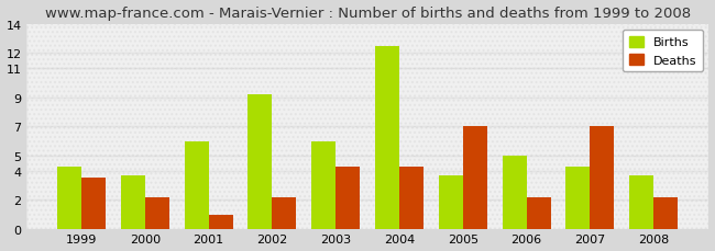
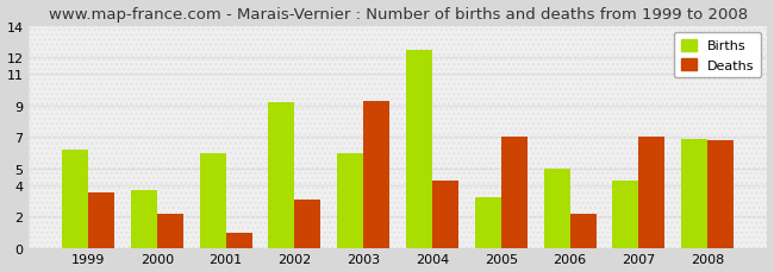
Births/1999: 4.3 -> 6.2
Deaths/2002: 2.2 -> 3.1
Deaths/2003: 4.3 -> 9.3
Births/2005: 3.7 -> 3.2
Births/2008: 3.7 -> 6.9
Deaths/2008: 2.2 -> 6.8
